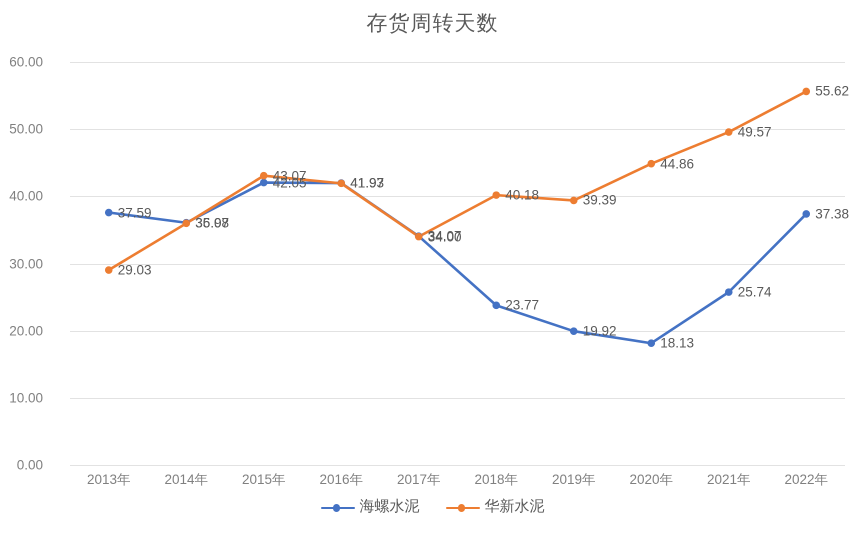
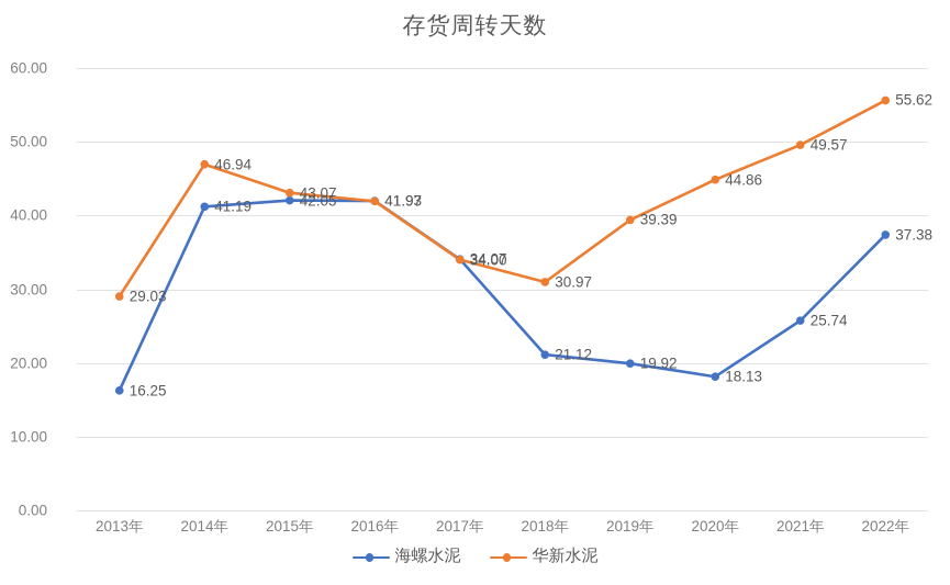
海螺水泥/2013年: 37.59 -> 16.25
海螺水泥/2014年: 36.07 -> 41.19
华新水泥/2014年: 35.98 -> 46.94
海螺水泥/2018年: 23.77 -> 21.12
华新水泥/2018年: 40.18 -> 30.97
